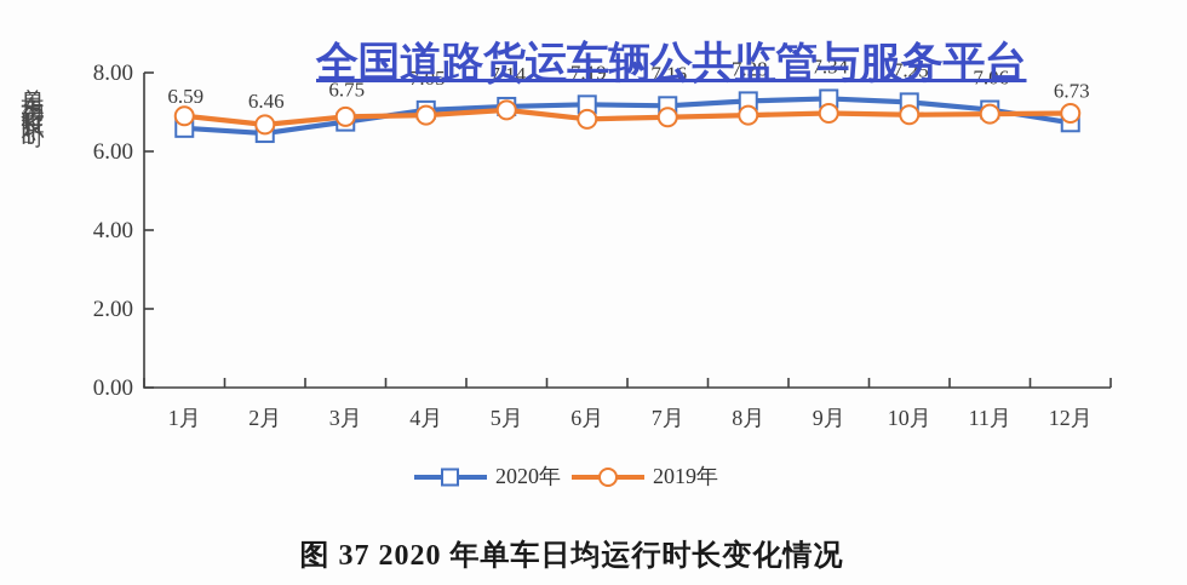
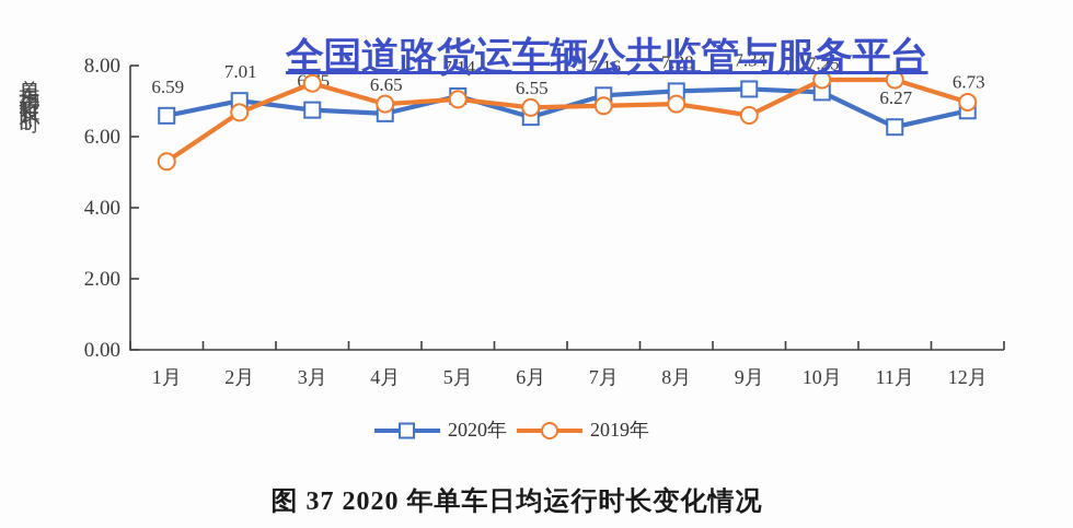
2019年/1月: 6.9 -> 5.3
2020年/2月: 6.46 -> 7.01
2019年/3月: 6.9 -> 7.5
2020年/4月: 7.05 -> 6.65
2020年/6月: 7.19 -> 6.55
2019年/9月: 7.0 -> 6.6
2019年/10月: 6.9 -> 7.6
2020年/11月: 7.06 -> 6.27
2019年/11月: 7.0 -> 7.6
